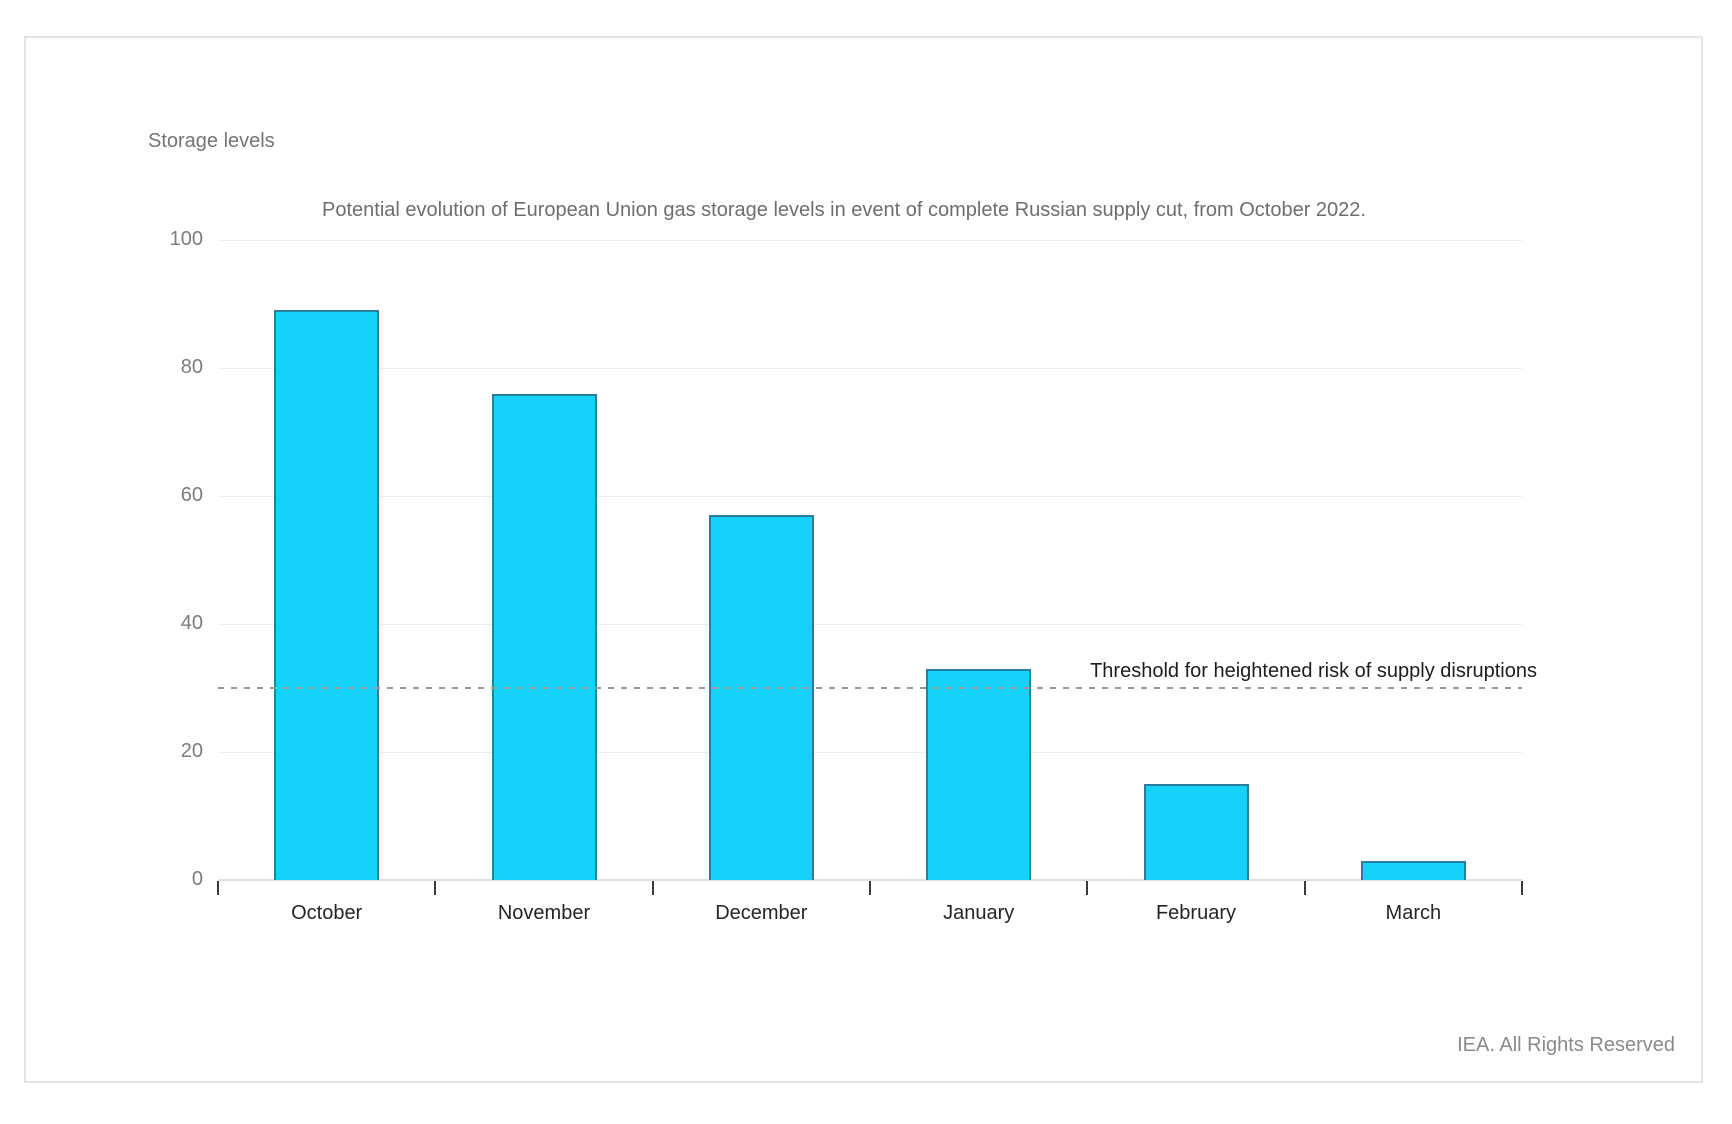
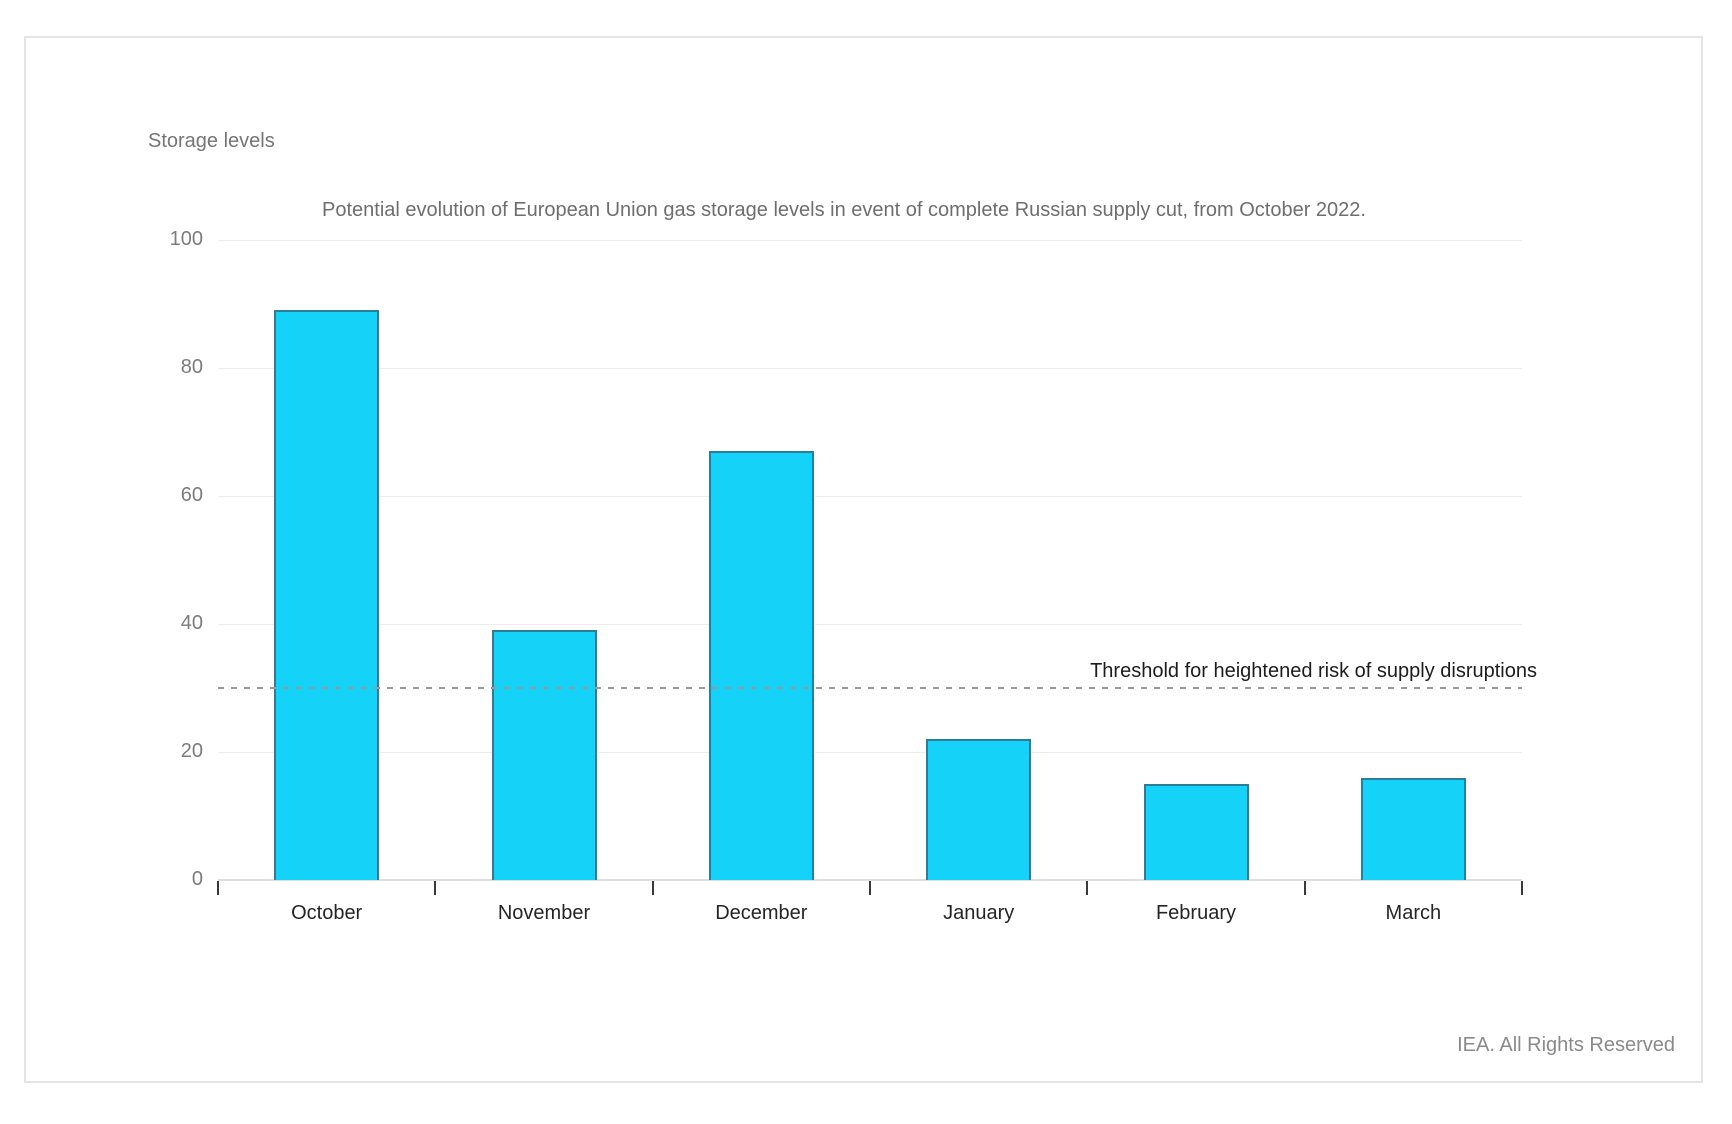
November: 76 -> 39
December: 57 -> 67
January: 33 -> 22
March: 3 -> 16
